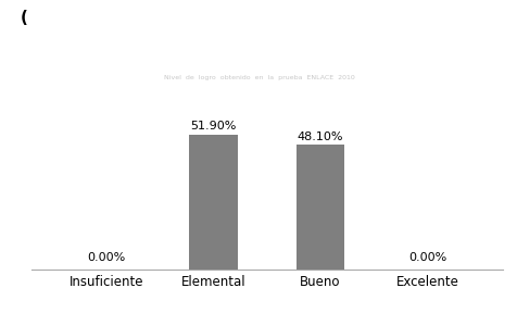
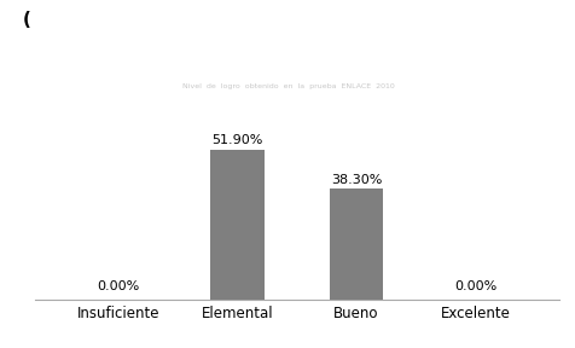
Bueno: 48.10% -> 38.30%
